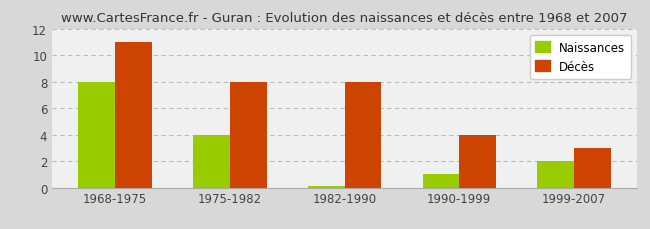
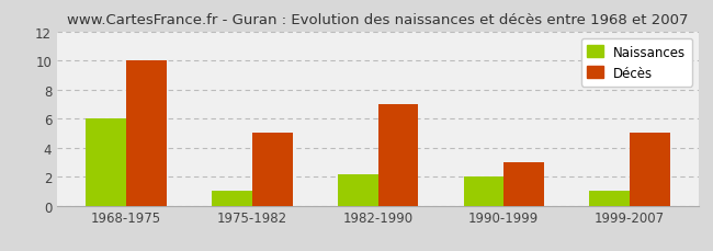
Naissances/1968-1975: 8.0 -> 6.0
Décès/1968-1975: 11 -> 10
Naissances/1975-1982: 4.0 -> 1.0
Décès/1975-1982: 8 -> 5
Naissances/1982-1990: 0.1 -> 2.2
Décès/1982-1990: 8 -> 7
Naissances/1990-1999: 1.0 -> 2.0
Décès/1990-1999: 4 -> 3
Naissances/1999-2007: 2.0 -> 1.0
Décès/1999-2007: 3 -> 5
